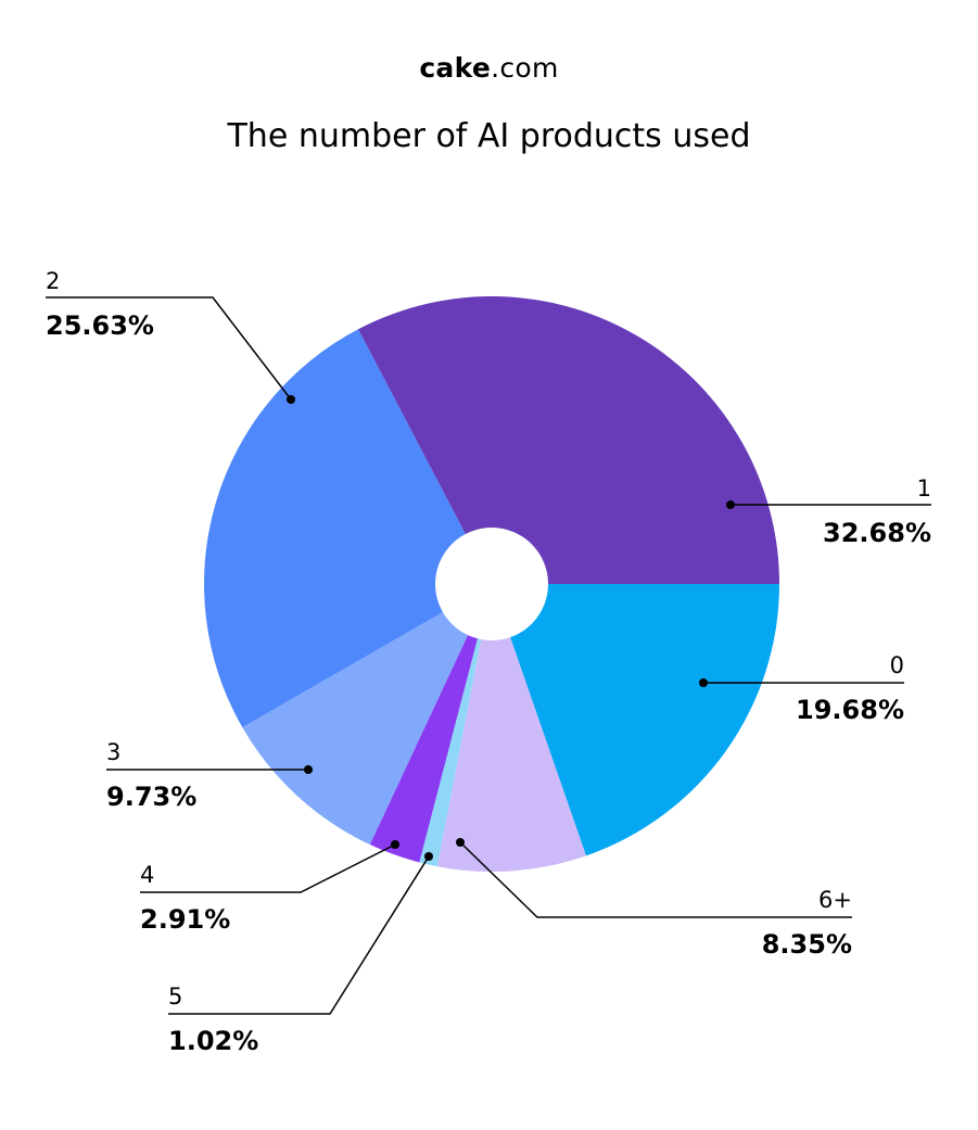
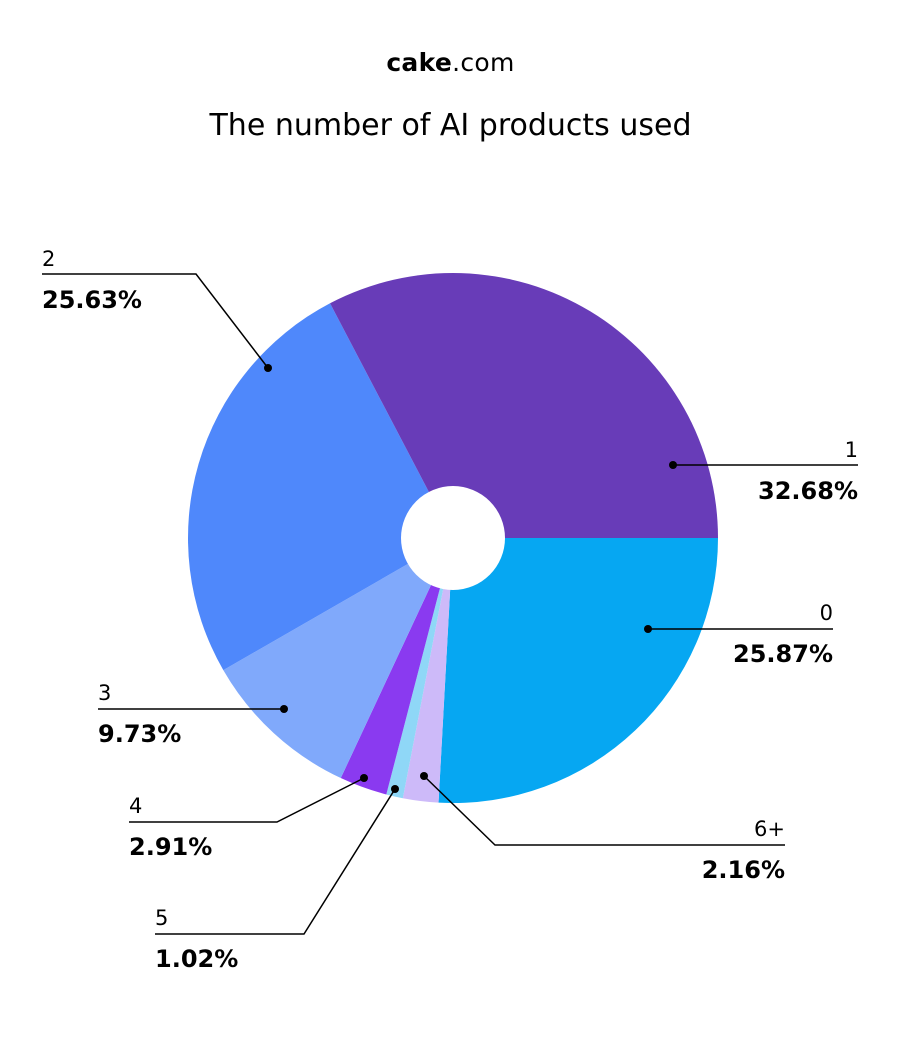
0: 19.68% -> 25.87%
6+: 8.35% -> 2.16%
